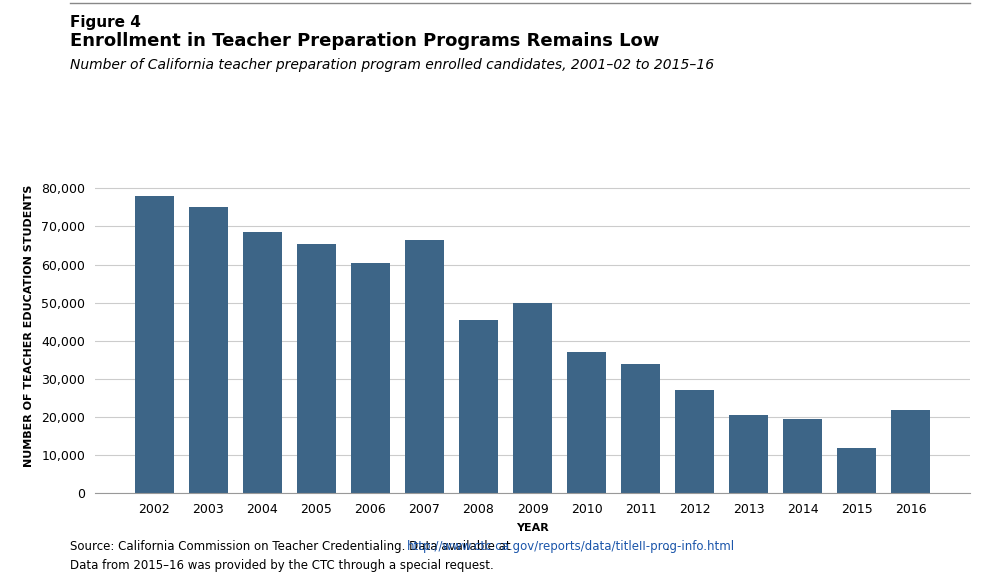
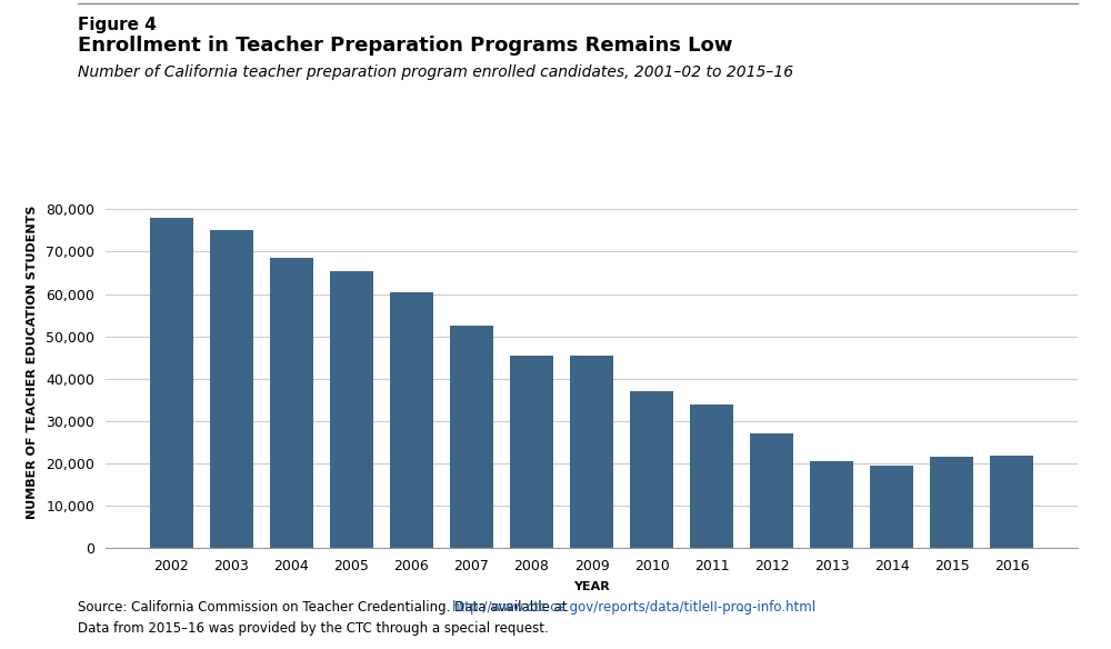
2007: 66,500 -> 52,500
2009: 50,000 -> 45,500
2015: 12,000 -> 21,500
